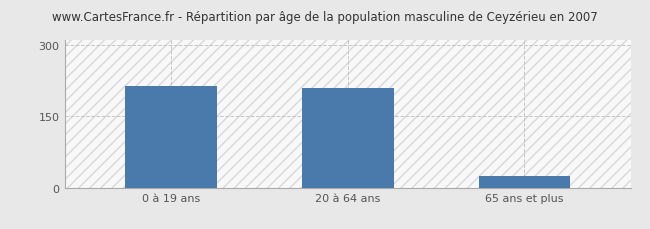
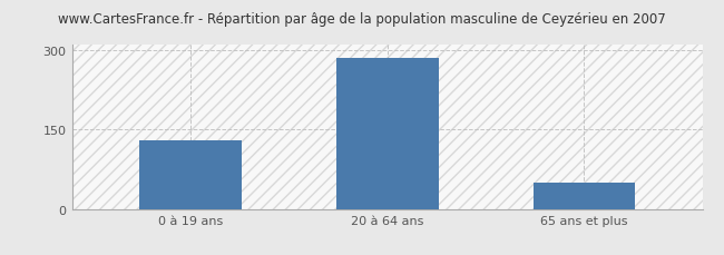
0 à 19 ans: 215 -> 130
20 à 64 ans: 210 -> 285
65 ans et plus: 25 -> 50
